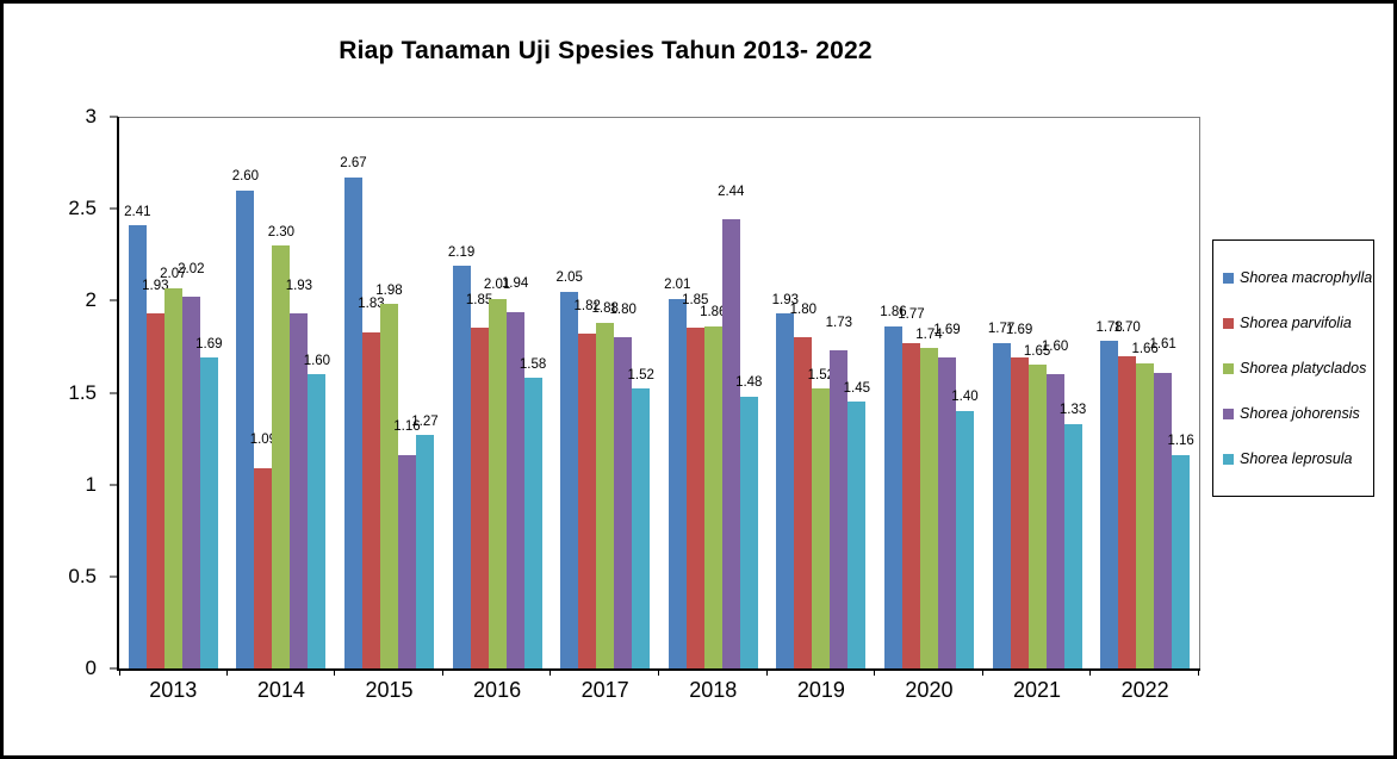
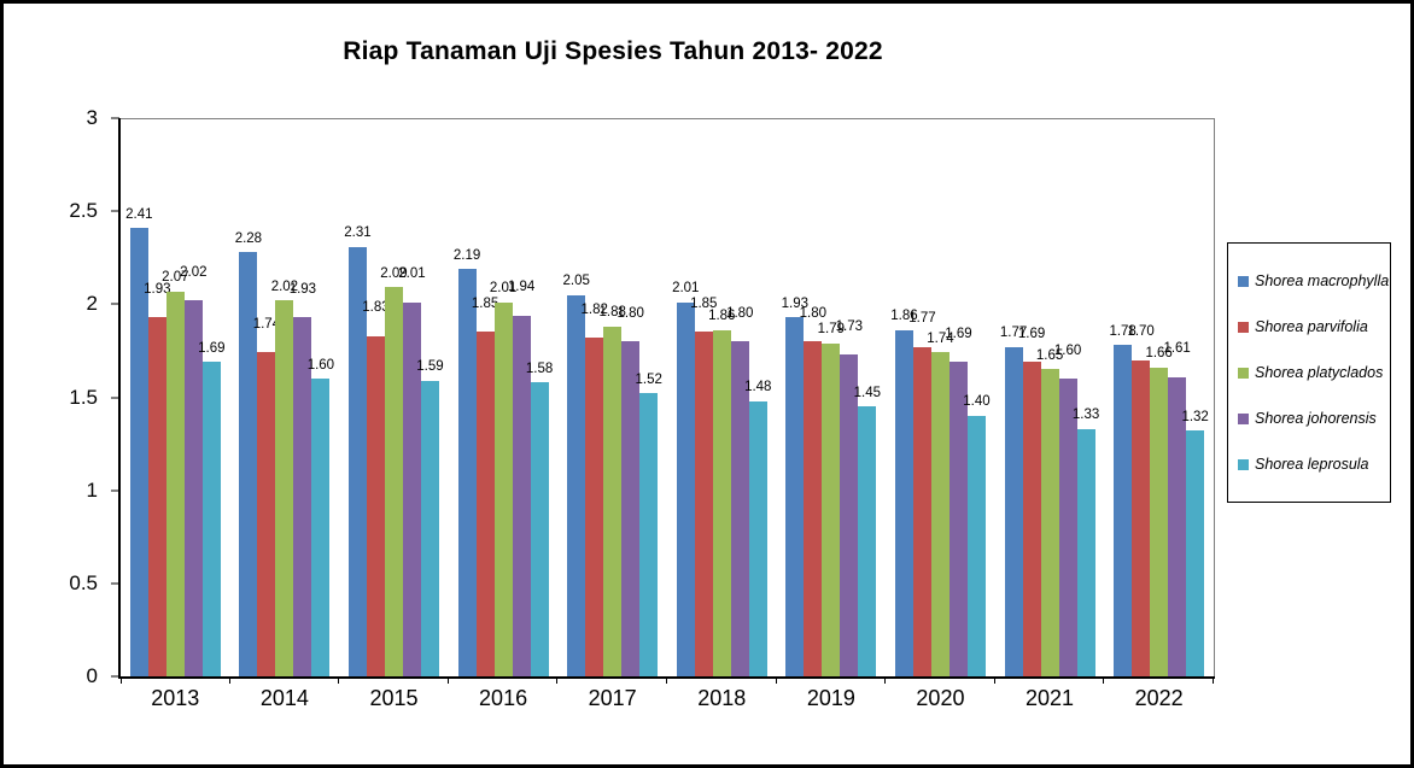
Shorea macrophylla/2014: 2.60 -> 2.28
Shorea parvifolia/2014: 1.09 -> 1.74
Shorea platyclados/2014: 2.30 -> 2.02
Shorea macrophylla/2015: 2.67 -> 2.31
Shorea platyclados/2015: 1.98 -> 2.09
Shorea johorensis/2015: 1.16 -> 2.01
Shorea leprosula/2015: 1.27 -> 1.59
Shorea johorensis/2018: 2.44 -> 1.80
Shorea platyclados/2019: 1.52 -> 1.79
Shorea leprosula/2022: 1.16 -> 1.32
